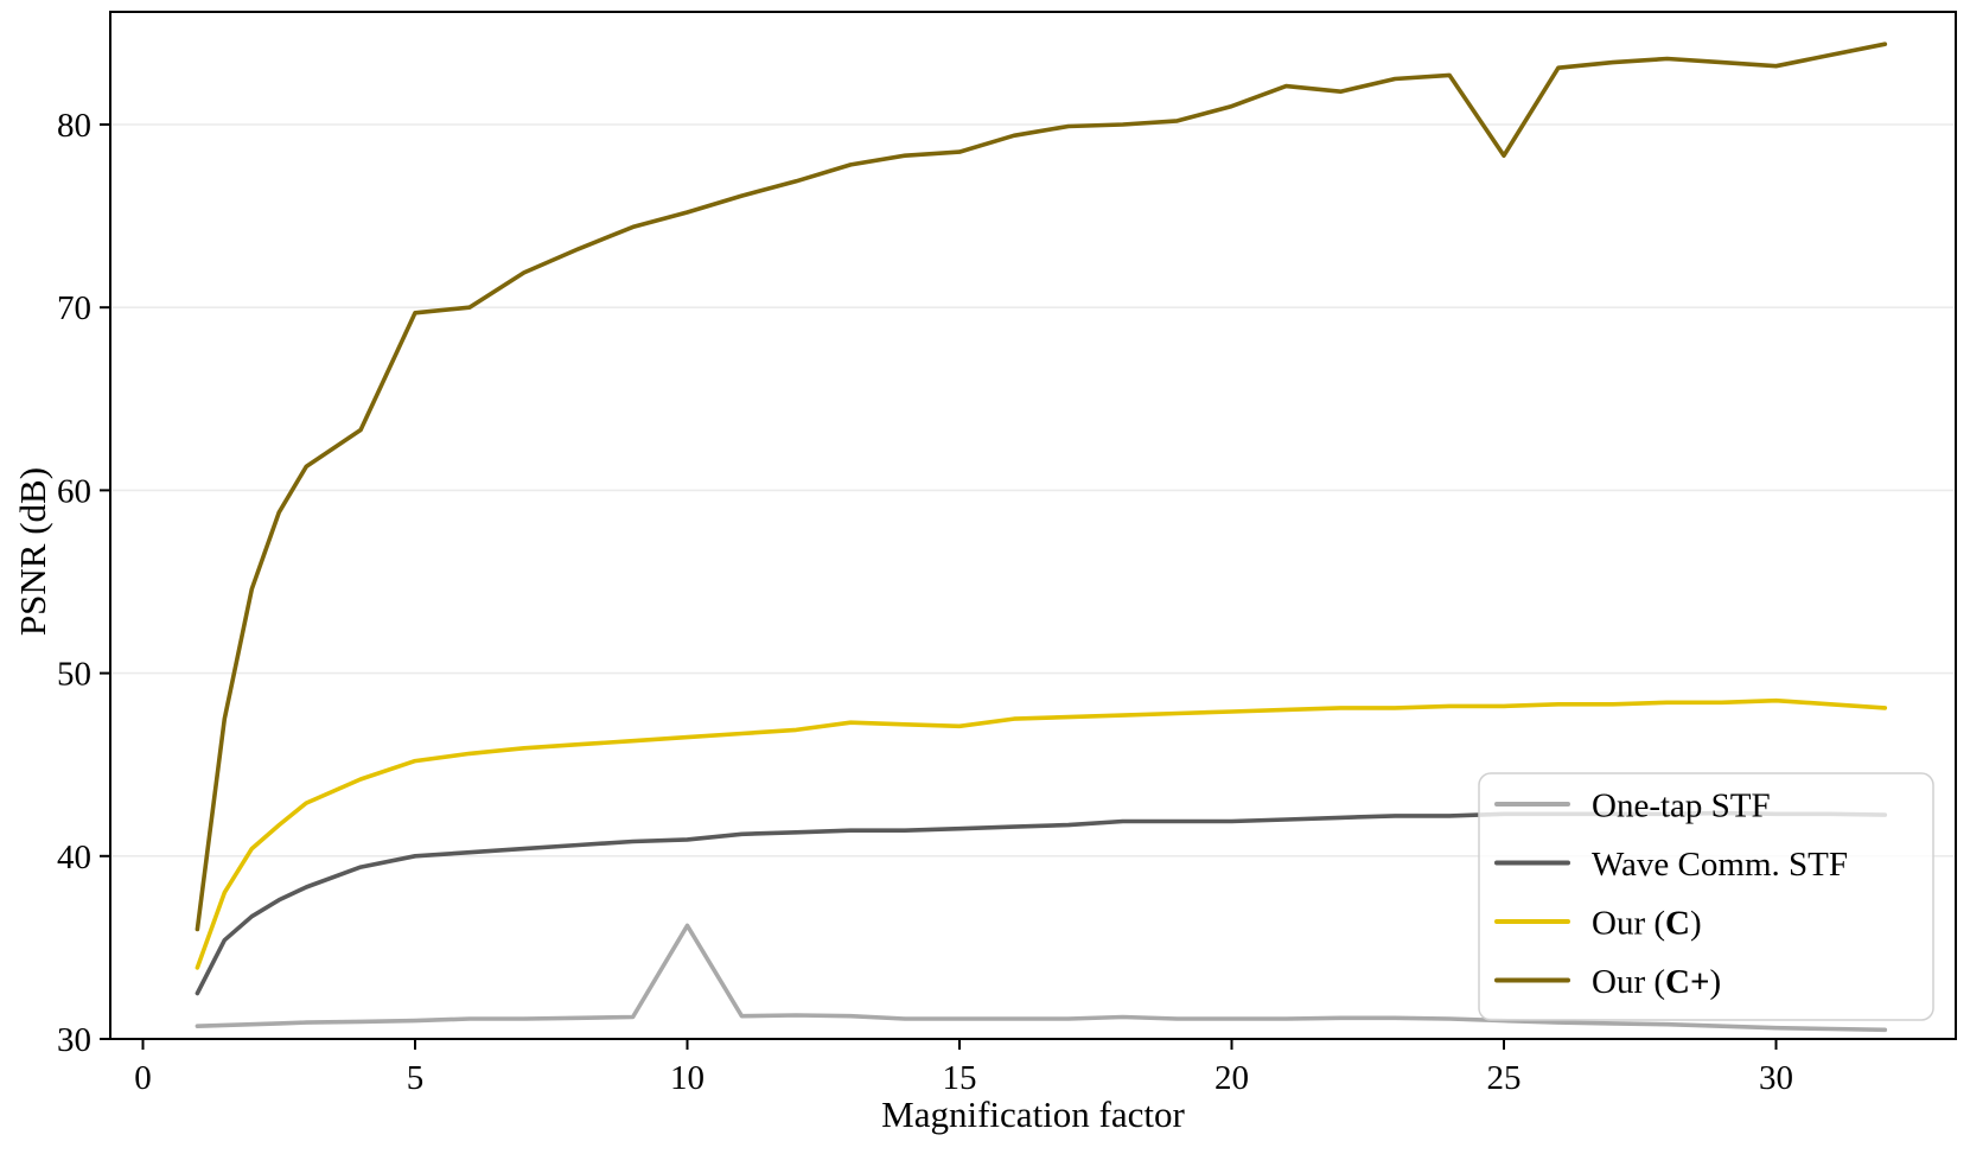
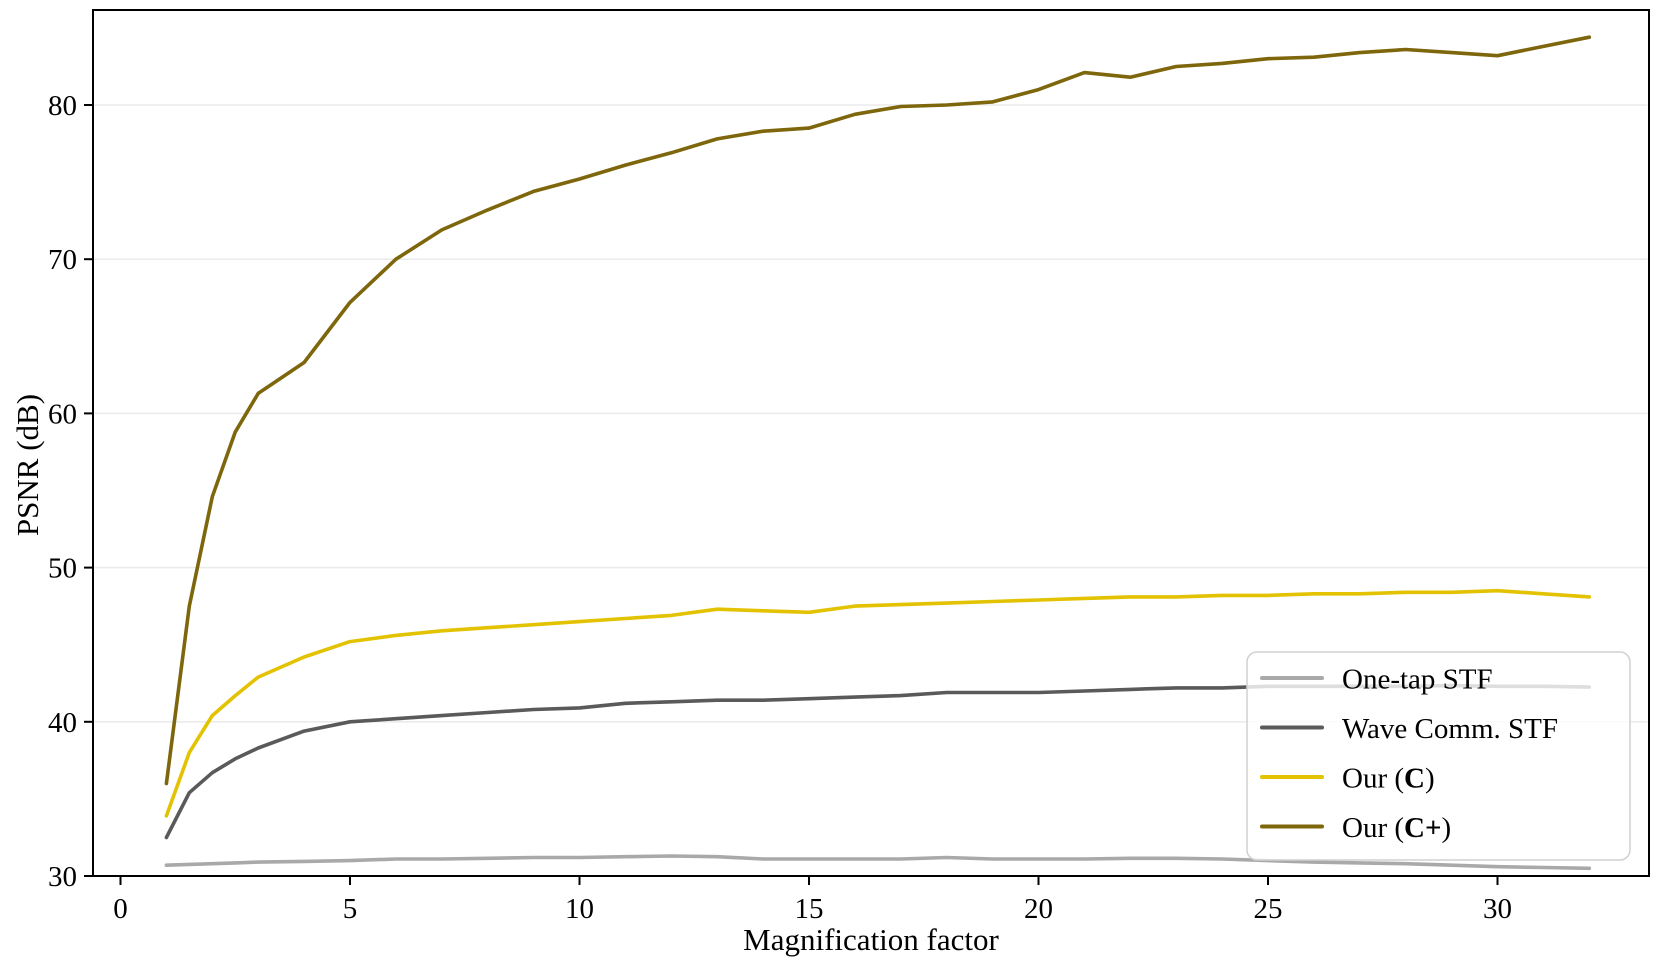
Our (C+)/5: 69.7 -> 67.2
One-tap STF/10: 36.2 -> 31.2
Our (C+)/25: 78.3 -> 83.0
